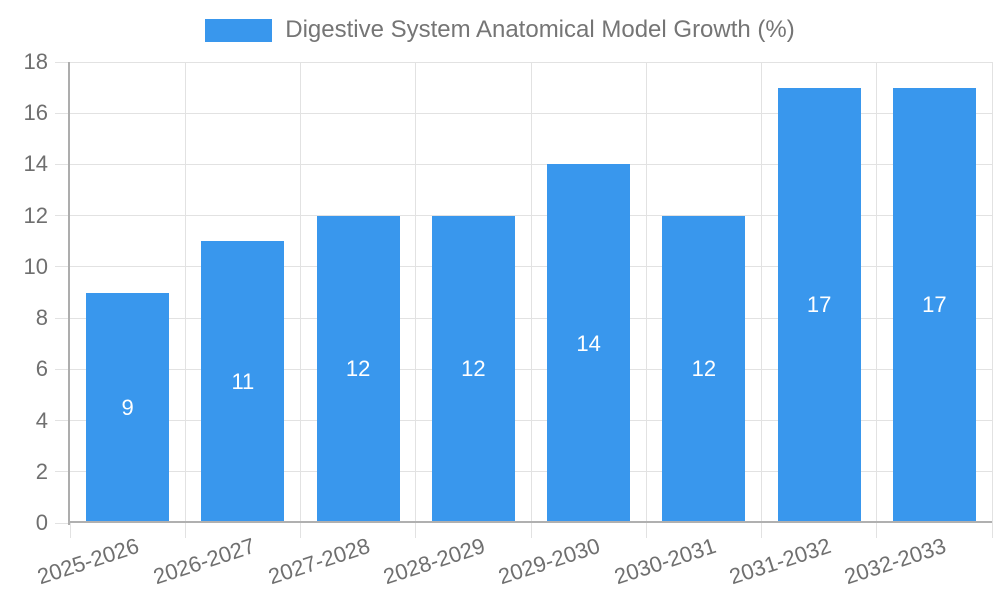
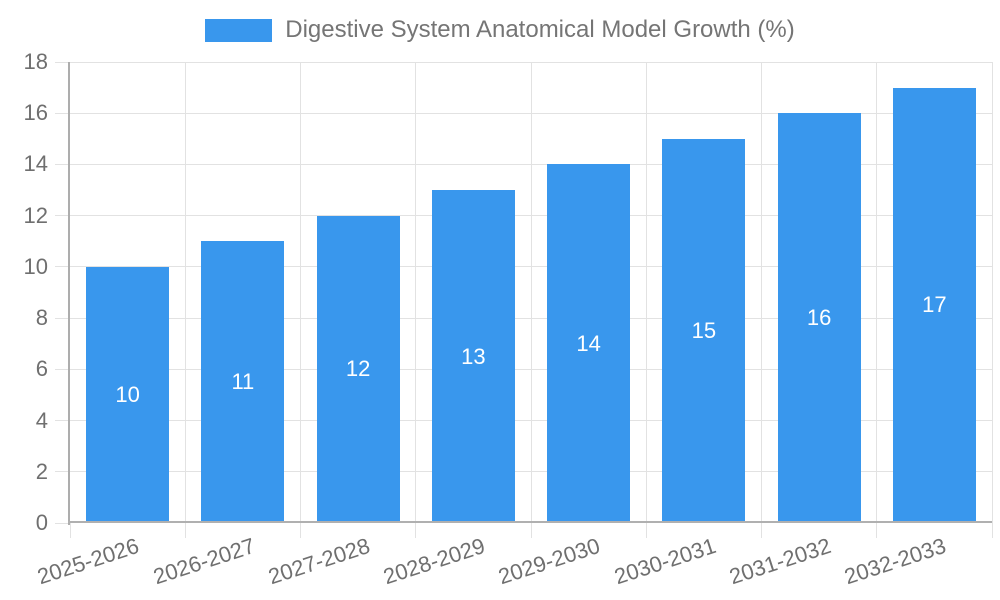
2025-2026: 9 -> 10
2028-2029: 12 -> 13
2030-2031: 12 -> 15
2031-2032: 17 -> 16
